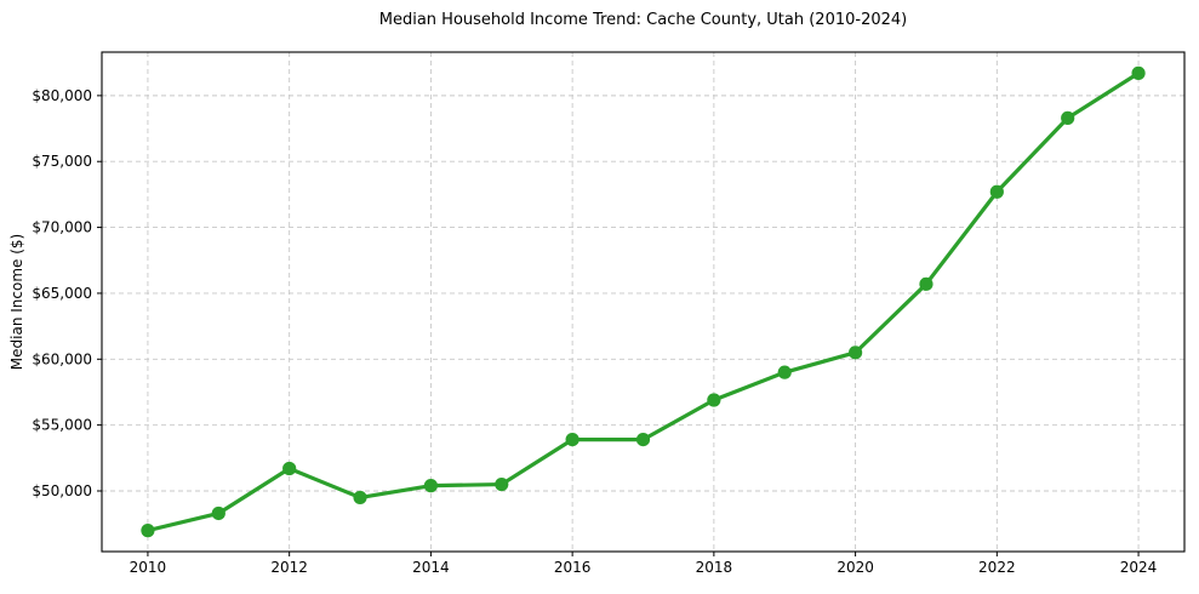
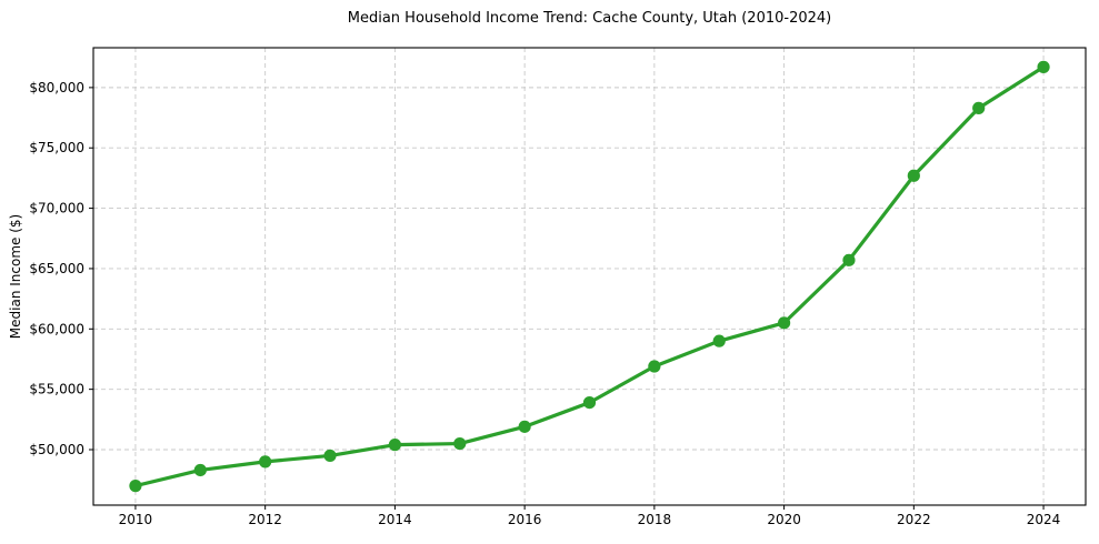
2012: $51700 -> $49000
2016: $53900 -> $51900
